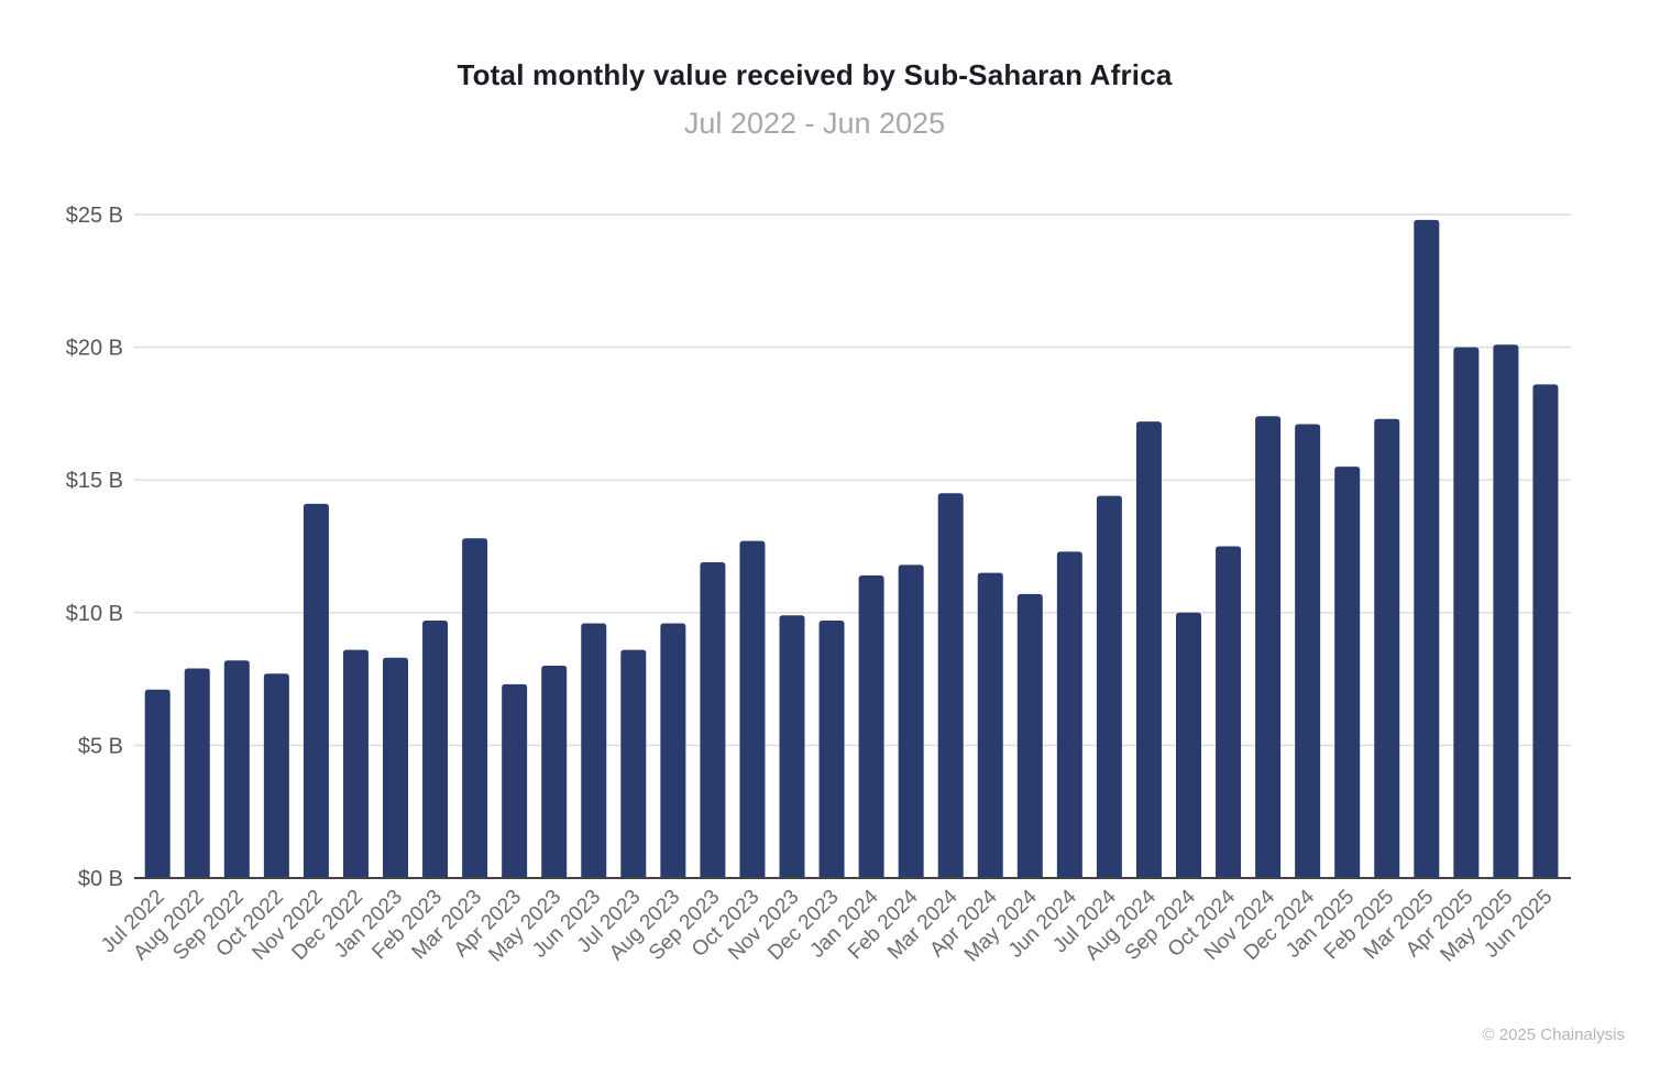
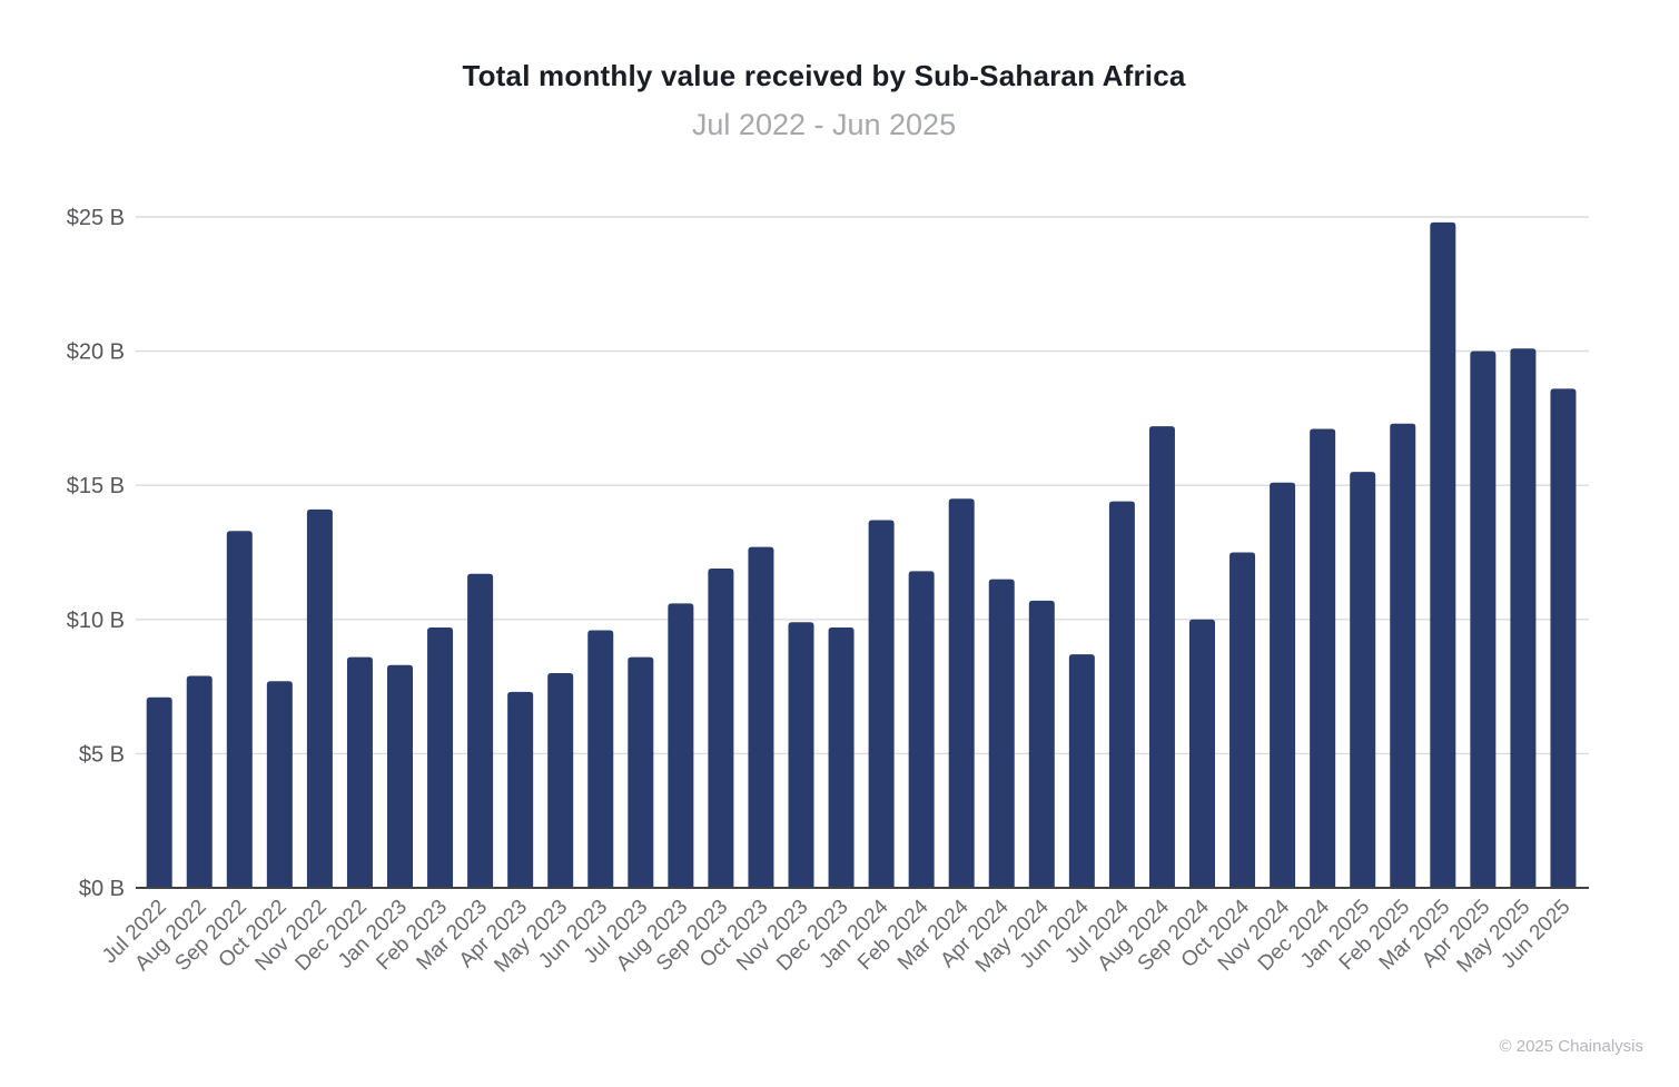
Sep 2022: $8.2B -> $13.3B
Mar 2023: $12.8B -> $11.7B
Aug 2023: $9.6B -> $10.6B
Jan 2024: $11.4B -> $13.7B
Jun 2024: $12.3B -> $8.7B
Nov 2024: $17.4B -> $15.1B
